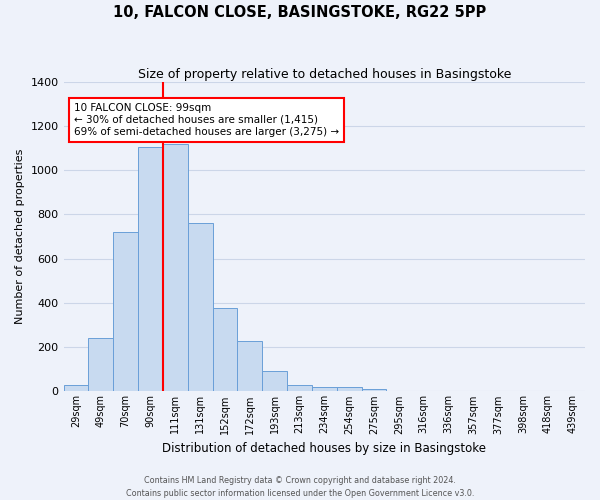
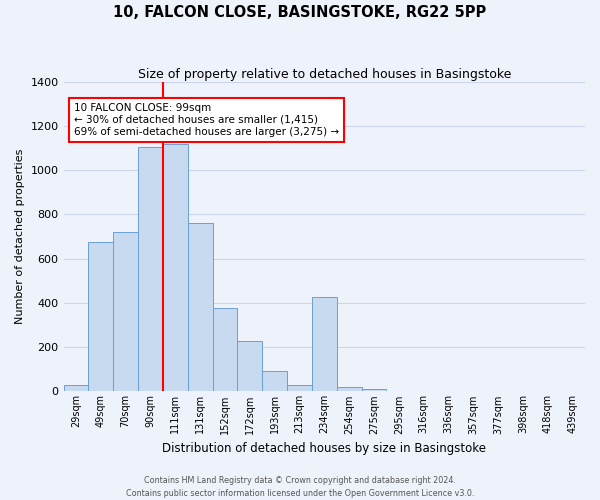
49sqm: 240 -> 675
234sqm: 20 -> 425
